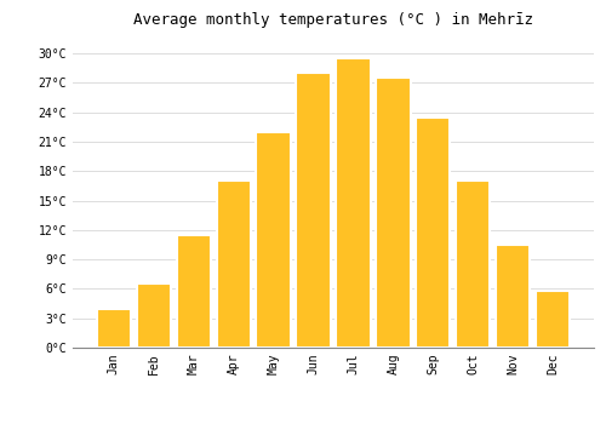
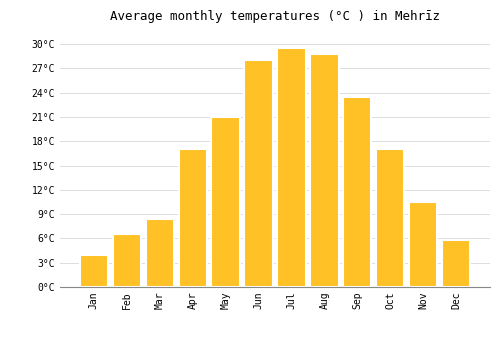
Mar: 11.5°C -> 8.4°C
May: 22.0°C -> 21.0°C
Aug: 27.5°C -> 28.8°C
